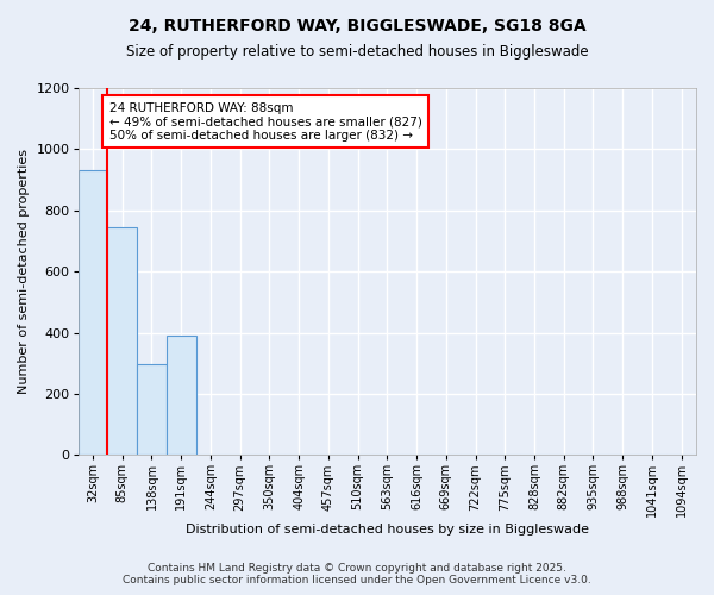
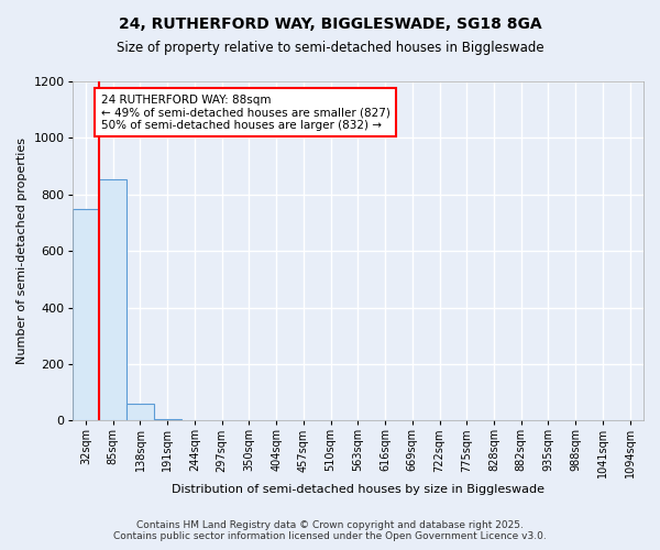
32sqm: 930 -> 750
85sqm: 745 -> 855
138sqm: 295 -> 60
191sqm: 390 -> 5
